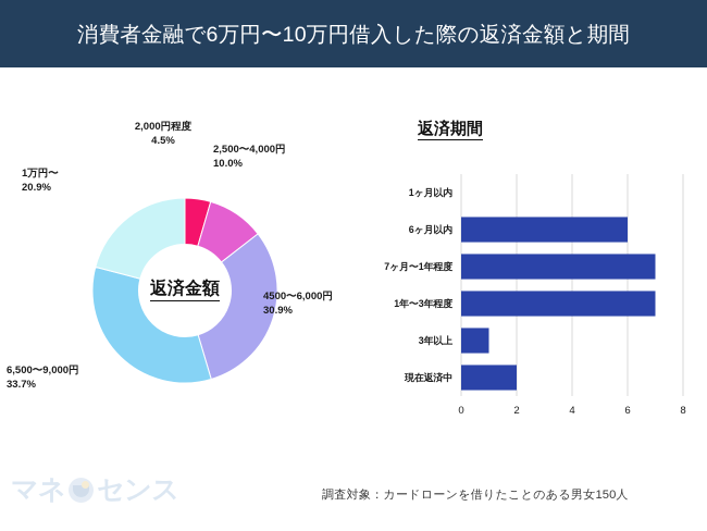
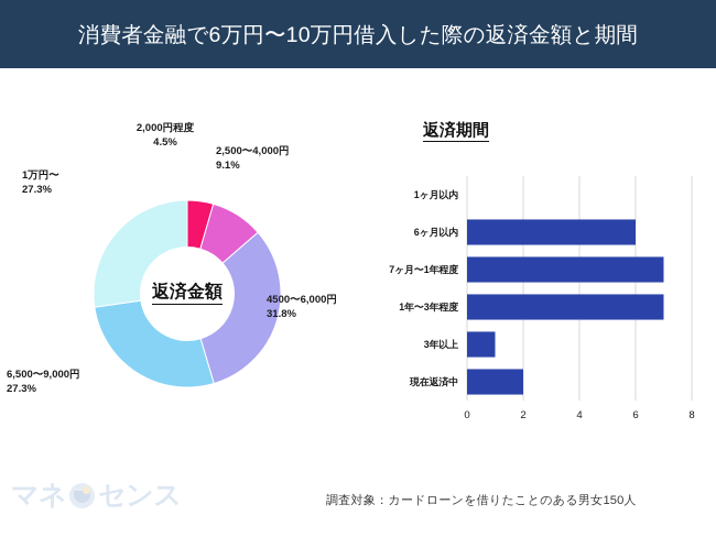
返済金額/2,500〜4,000円: 10.0% -> 9.1%
返済金額/4500〜6,000円: 30.9% -> 31.8%
返済金額/6,500〜9,000円: 33.7% -> 27.3%
返済金額/1万円〜: 20.9% -> 27.3%
